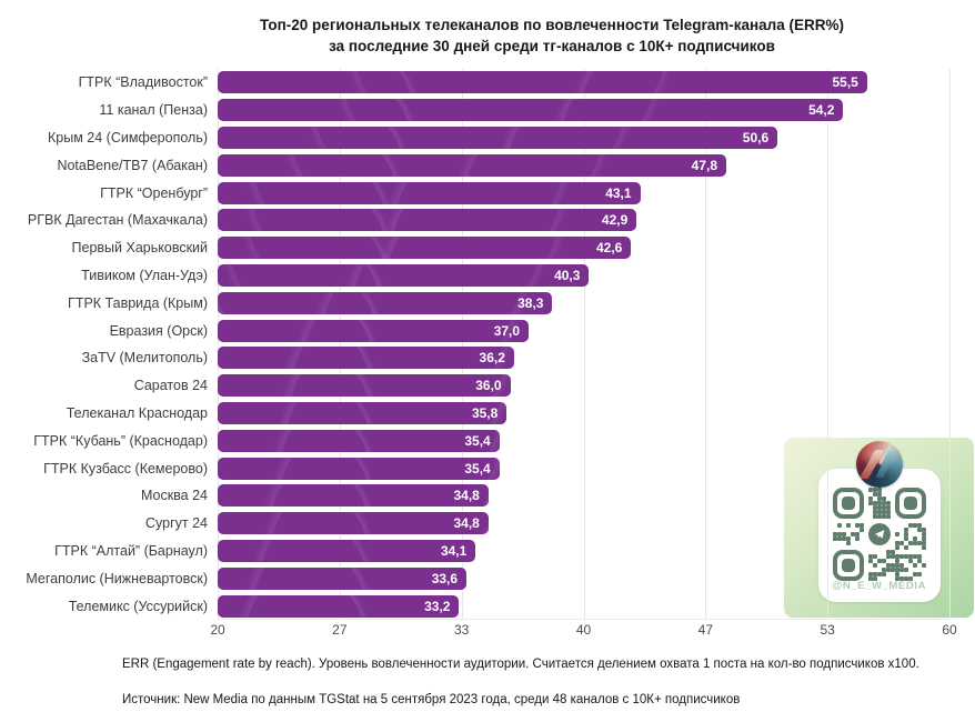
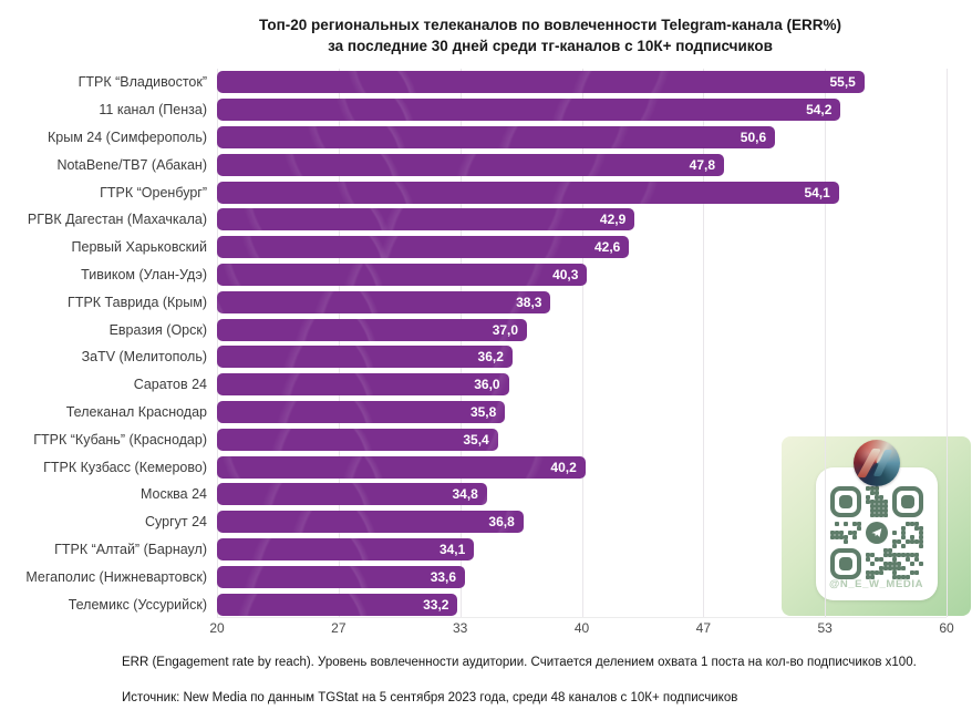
ГТРК “Оренбург”: 43,1 -> 54,1
ГТРК Кузбасс (Кемерово): 35,4 -> 40,2
Сургут 24: 34,8 -> 36,8
